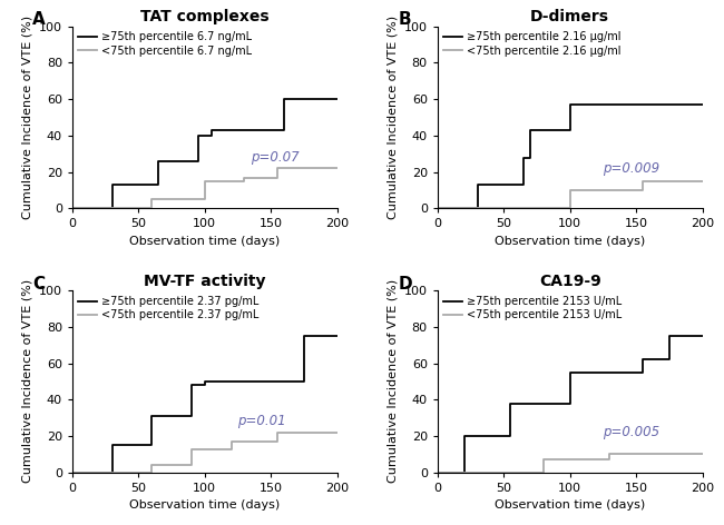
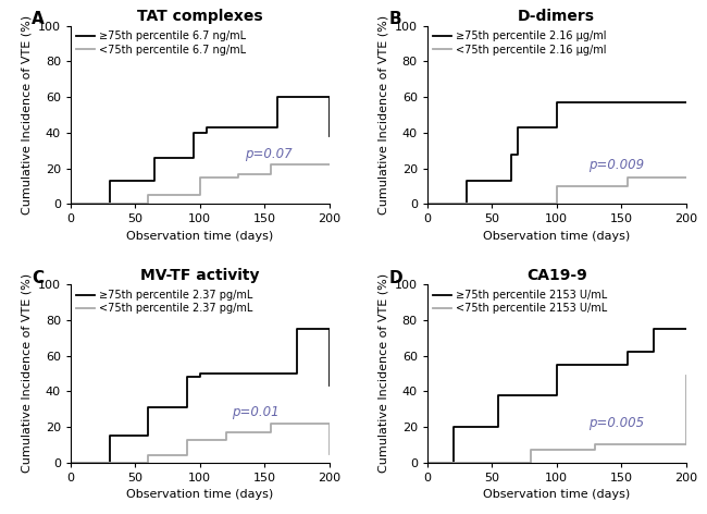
TAT complexes/≥75th percentile 6.7 ng/mL/200: 60 -> 38
MV-TF activity/≥75th percentile 2.37 pg/mL/200: 75 -> 43
MV-TF activity/<75th percentile 2.37 pg/mL/200: 22 -> 5
CA19-9/<75th percentile 2153 U/mL/200: 10 -> 49
